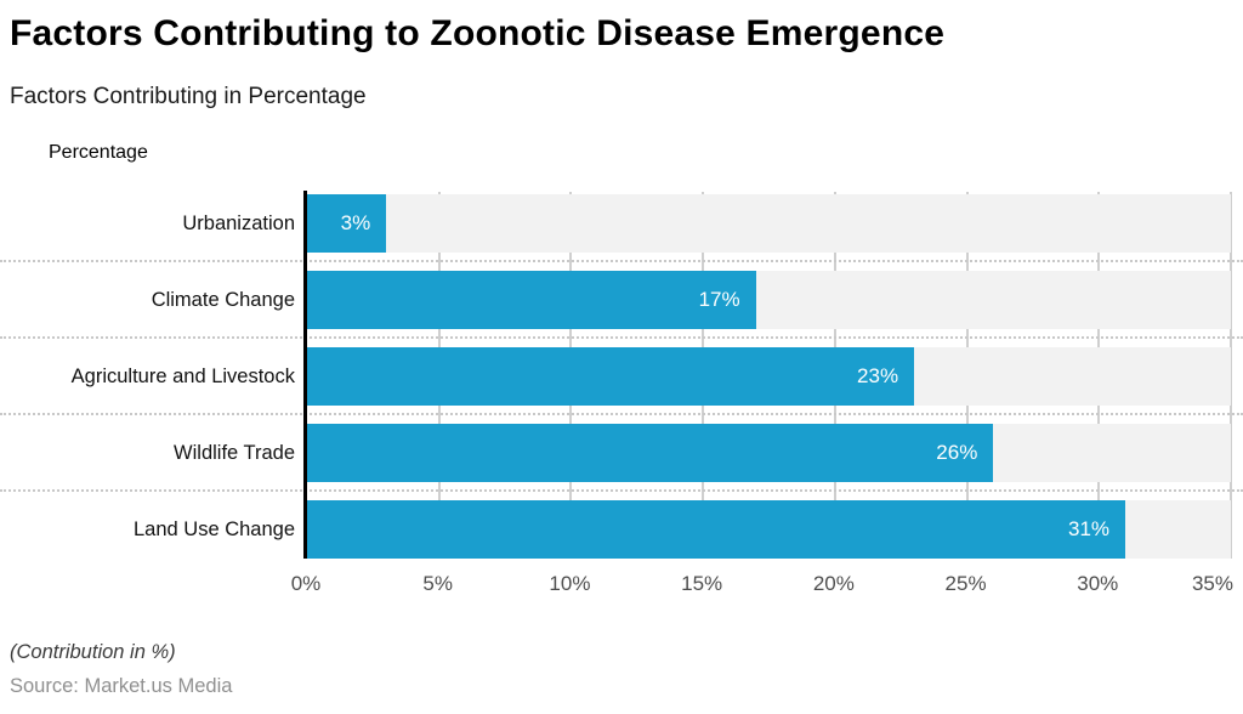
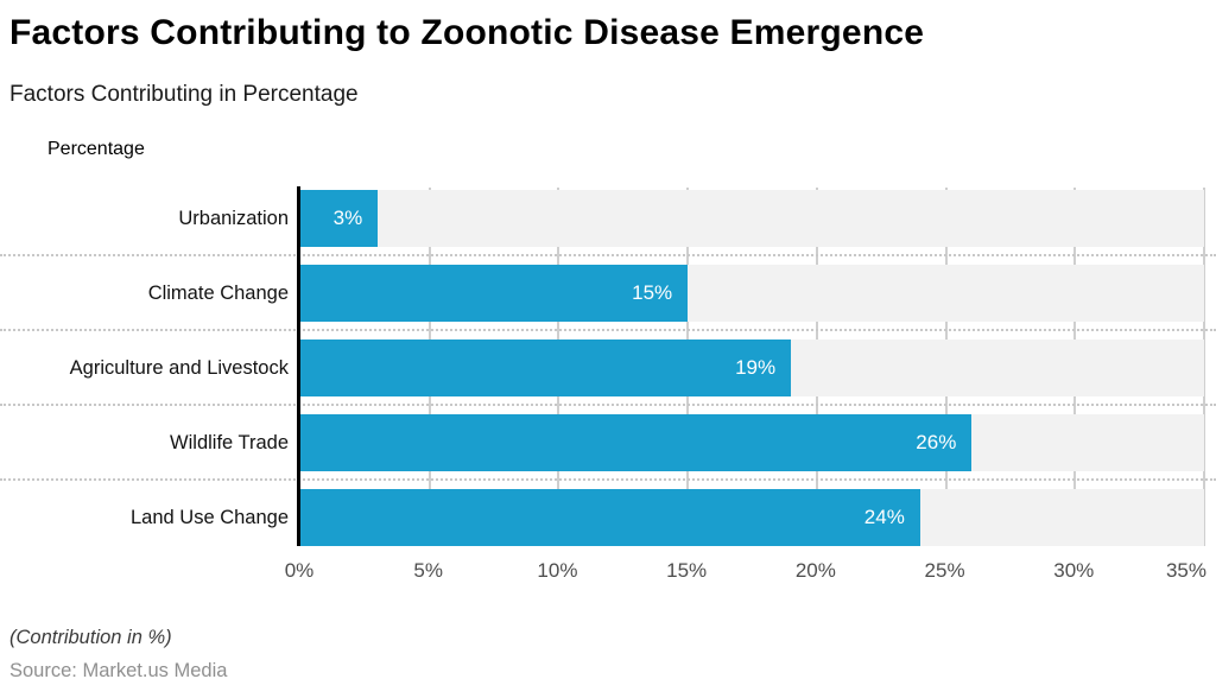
Climate Change: 17% -> 15%
Agriculture and Livestock: 23% -> 19%
Land Use Change: 31% -> 24%
